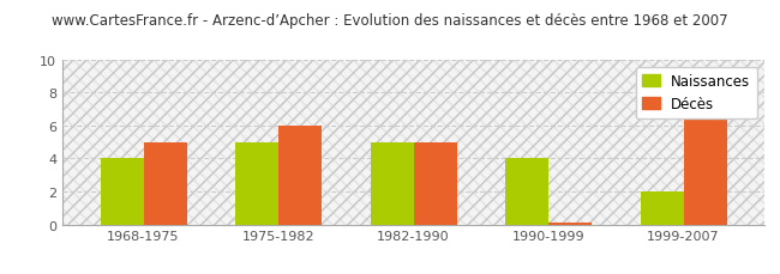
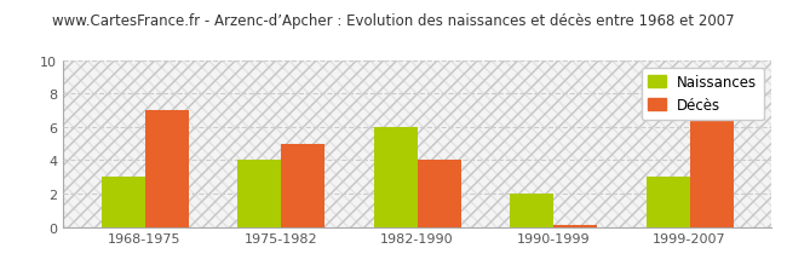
Naissances/1968-1975: 4 -> 3
Décès/1968-1975: 5.0 -> 7.0
Naissances/1975-1982: 5 -> 4
Décès/1975-1982: 6.0 -> 5.0
Naissances/1982-1990: 5 -> 6
Décès/1982-1990: 5.0 -> 4.0
Naissances/1990-1999: 4 -> 2
Naissances/1999-2007: 2 -> 3
